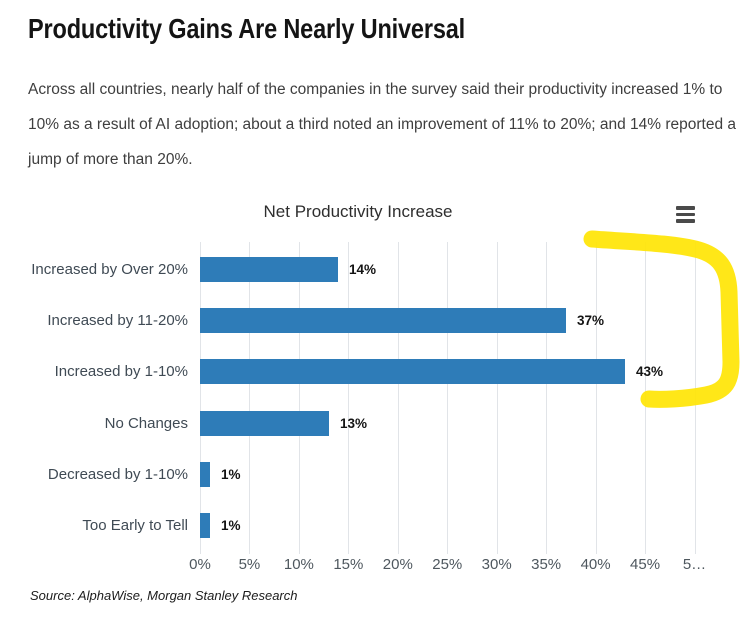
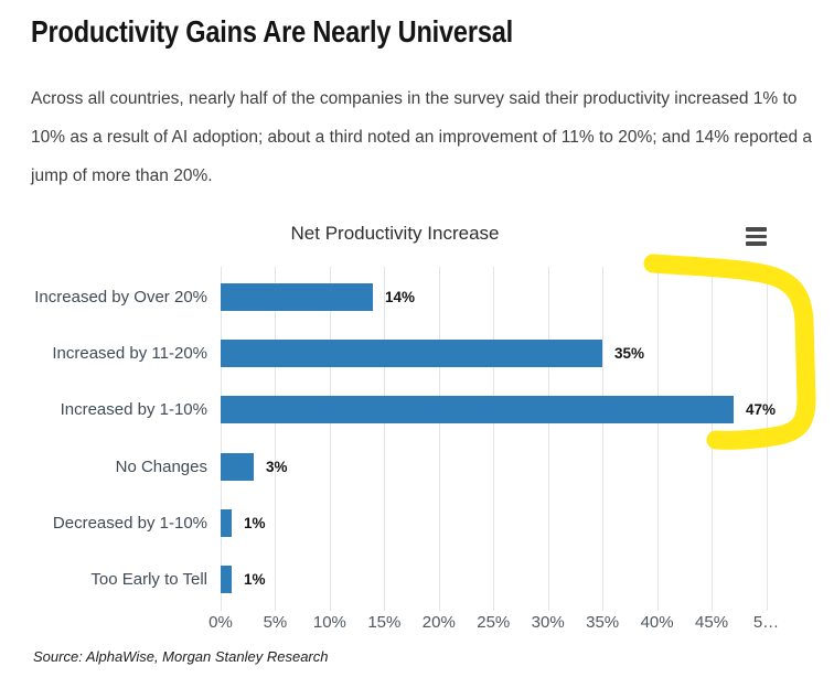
Increased by 11-20%: 37% -> 35%
Increased by 1-10%: 43% -> 47%
No Changes: 13% -> 3%
